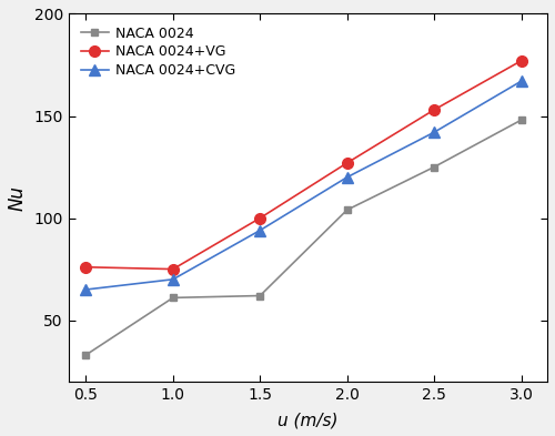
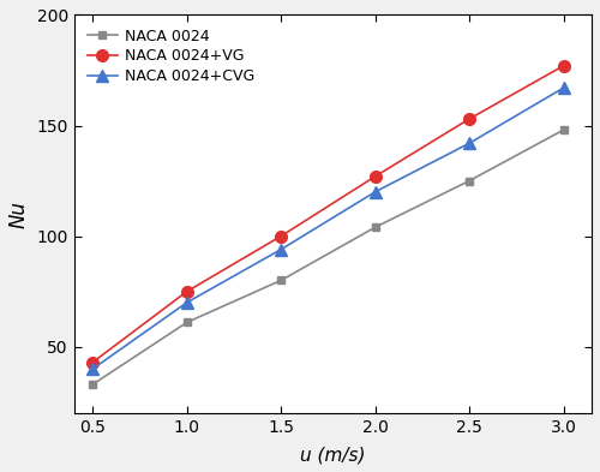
NACA 0024+VG/0.5: 76 -> 43
NACA 0024+CVG/0.5: 65 -> 40
NACA 0024/1.5: 62 -> 80
